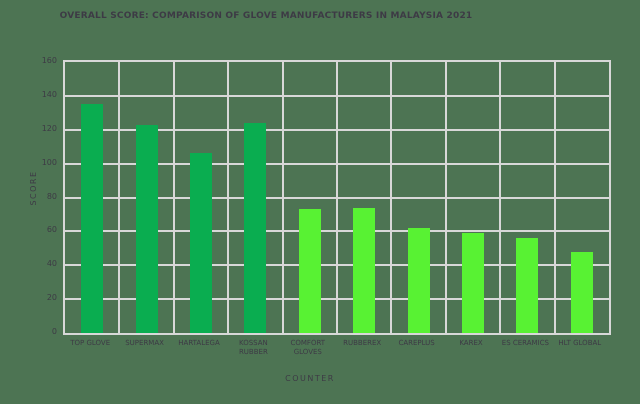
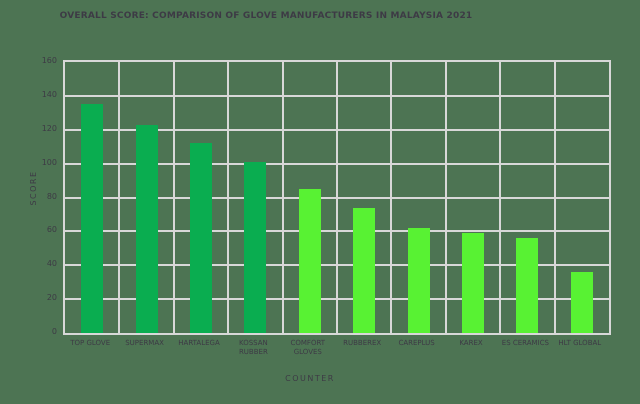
HARTALEGA: 106 -> 112
KOSSAN RUBBER: 124 -> 101
COMFORT GLOVES: 73 -> 85
HLT GLOBAL: 48 -> 36
